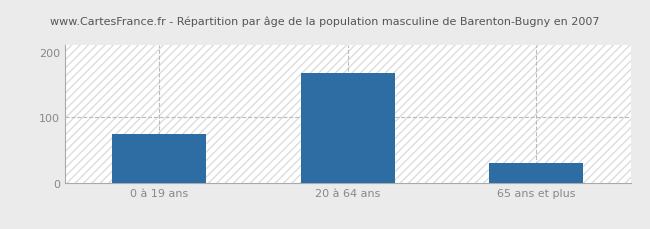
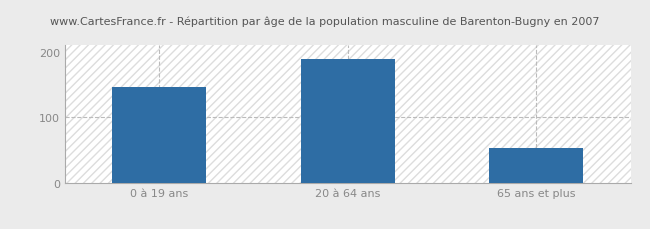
0 à 19 ans: 75 -> 146
20 à 64 ans: 168 -> 188
65 ans et plus: 30 -> 54
